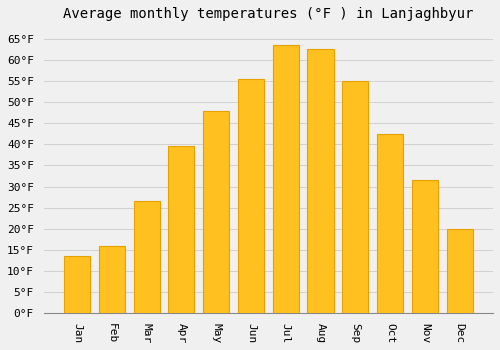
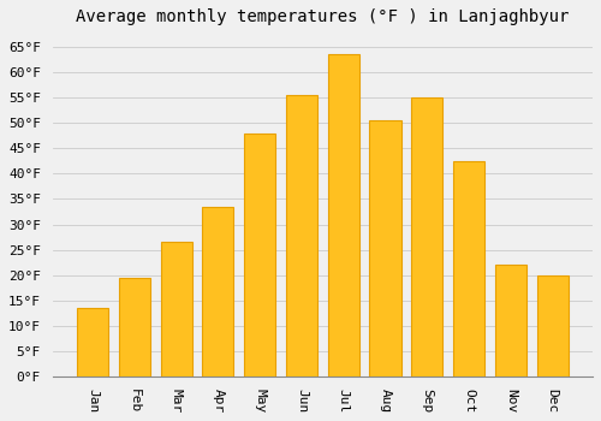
Feb: 16.0°F -> 19.5°F
Apr: 39.5°F -> 33.5°F
Aug: 62.5°F -> 50.5°F
Nov: 31.5°F -> 22.0°F
